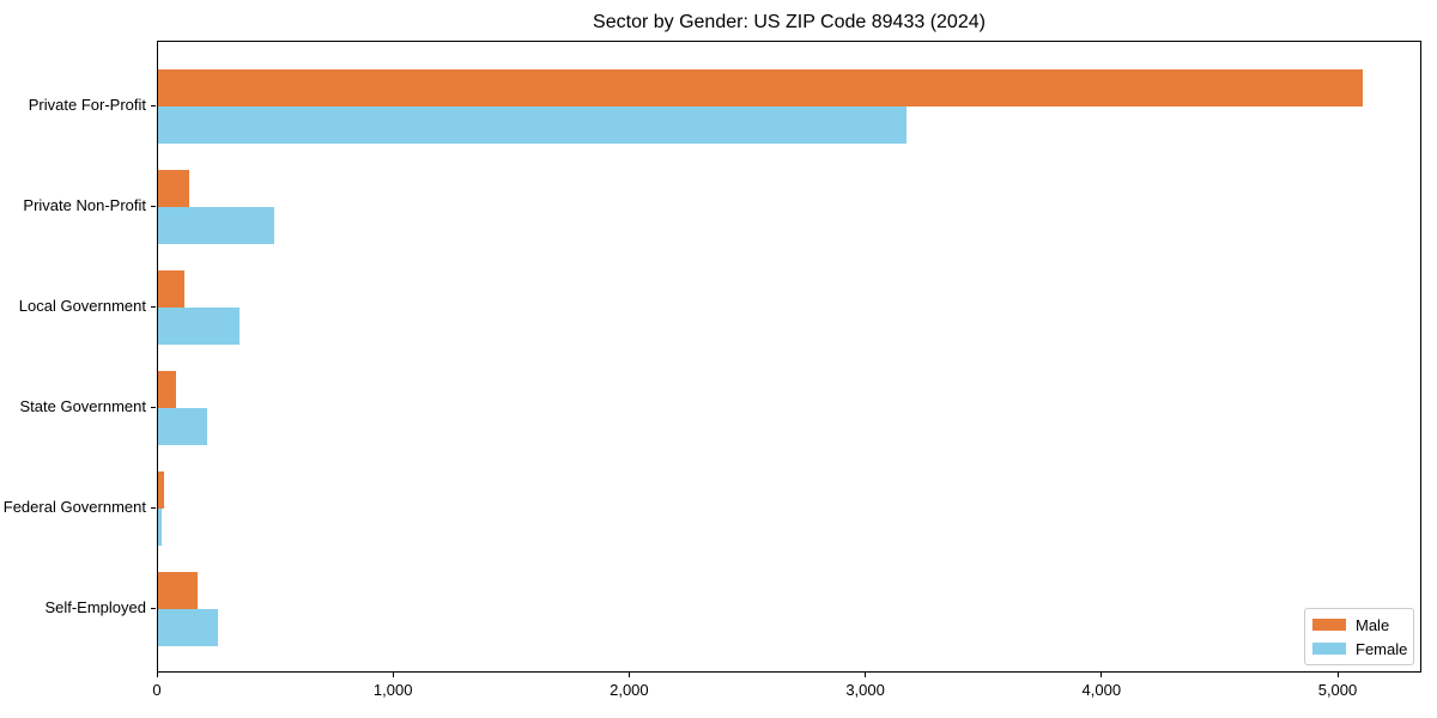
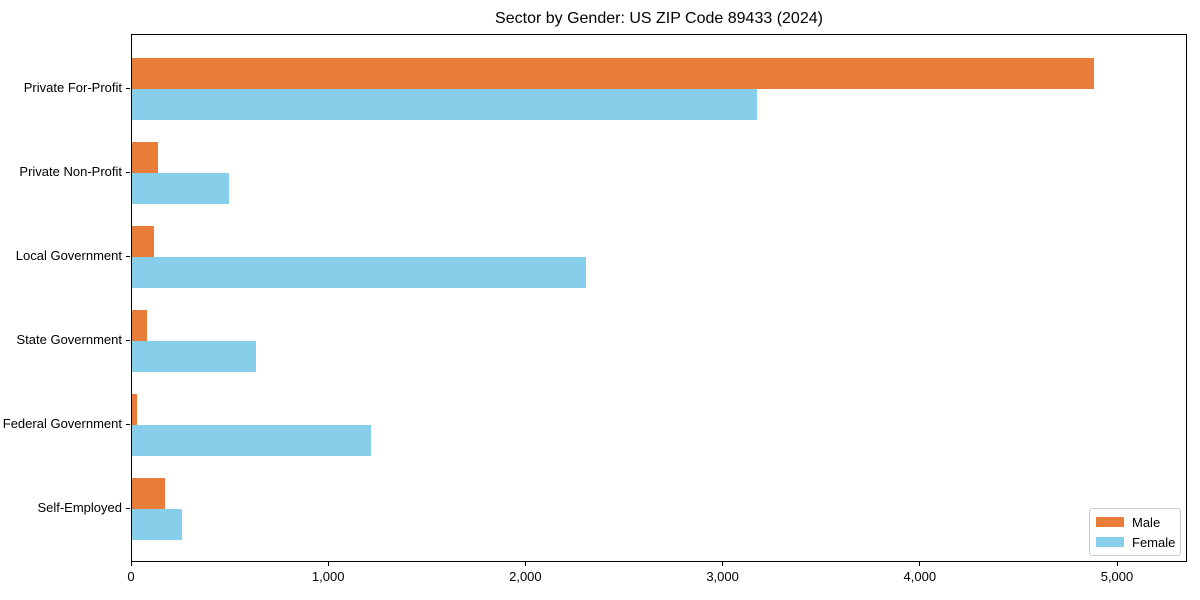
Male/Private For-Profit: 5100 -> 4880
Female/Local Government: 340 -> 2300
Female/State Government: 210 -> 630
Female/Federal Government: 20 -> 1210
